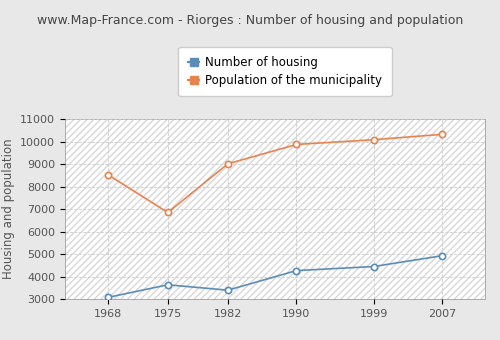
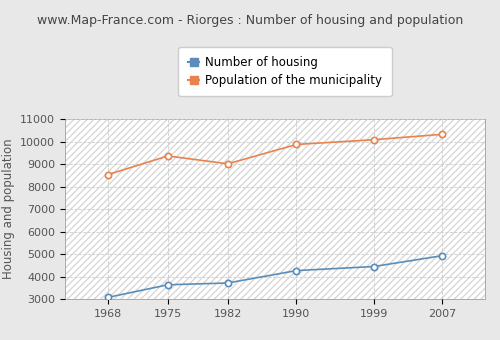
Population of the municipality/1975: 6850 -> 9360
Number of housing/1982: 3400 -> 3720
